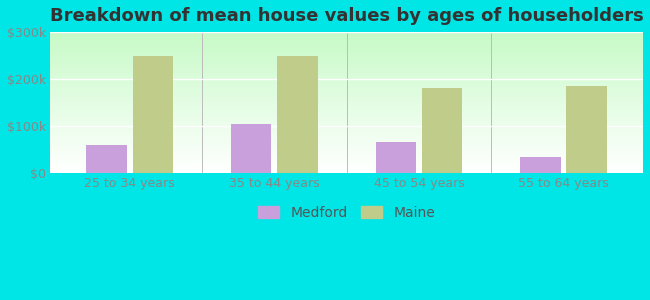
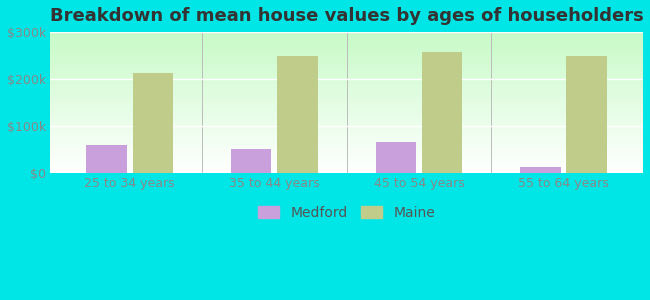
Maine/25 to 34 years: $250k -> $213k
Medford/35 to 44 years: $105k -> $50k
Maine/45 to 54 years: $180k -> $258k
Medford/55 to 64 years: $35k -> $12k
Maine/55 to 64 years: $185k -> $248k
